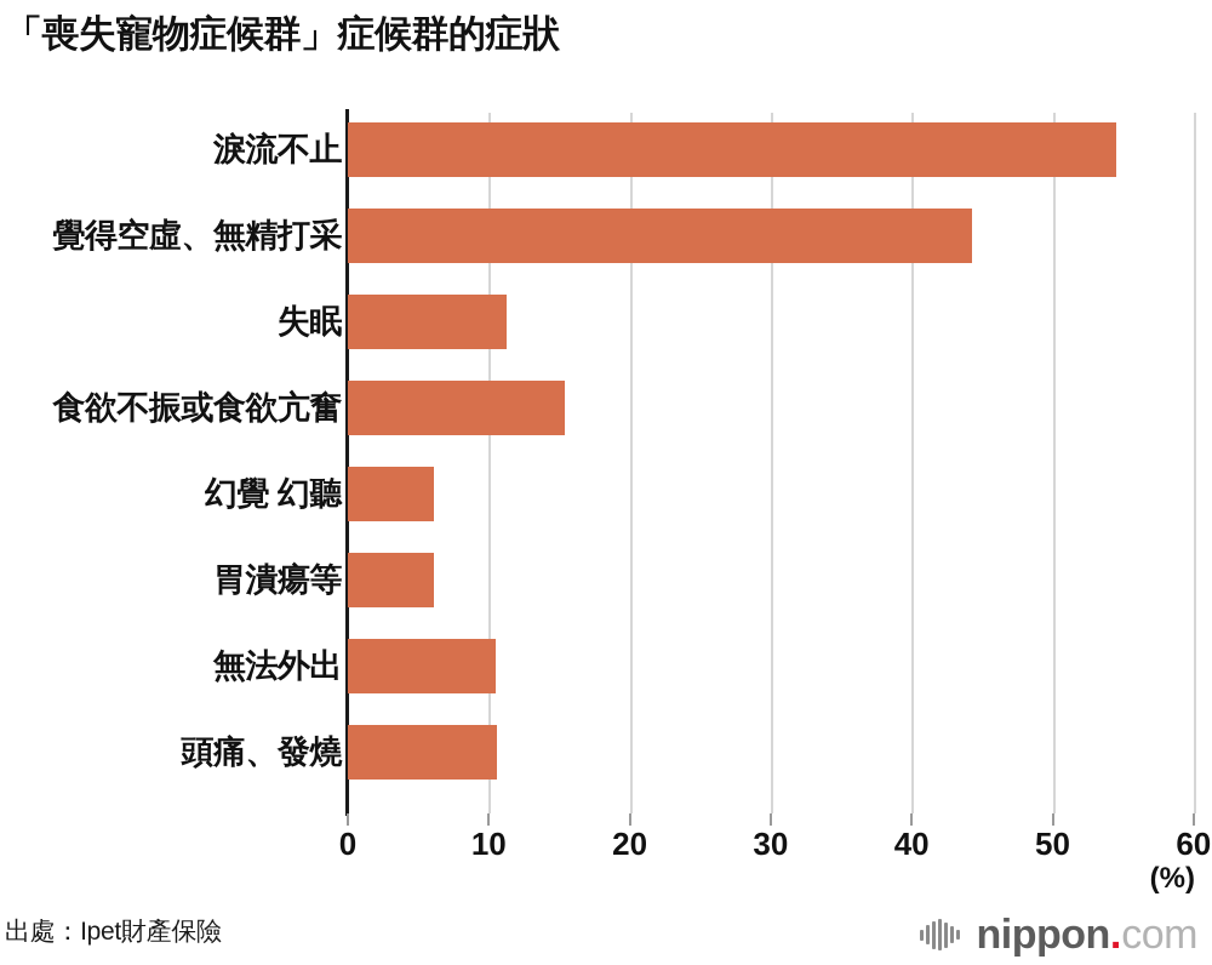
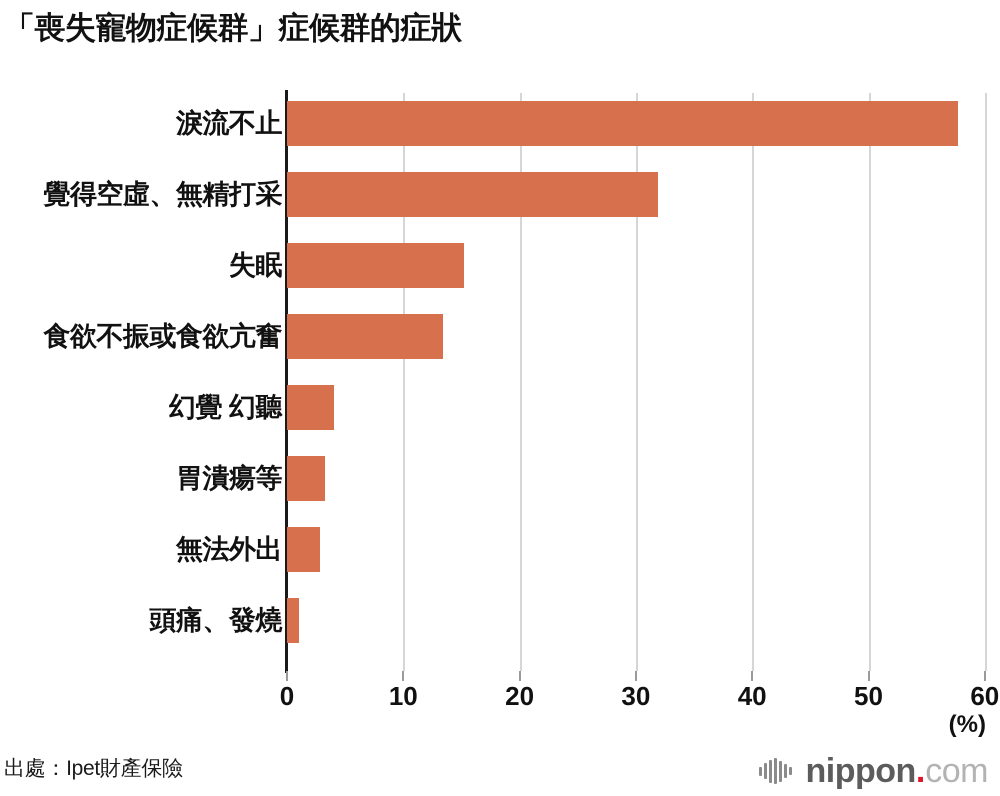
淚流不止: 54.5 -> 57.7
覺得空虛、無精打采: 44.3 -> 31.9
失眠: 11.3 -> 15.2
食欲不振或食欲亢奮: 15.4 -> 13.4
幻覺 幻聽: 6.1 -> 4.0
胃潰瘍等: 6.1 -> 3.3
無法外出: 10.5 -> 2.8
頭痛、發燒: 10.6 -> 1.0
